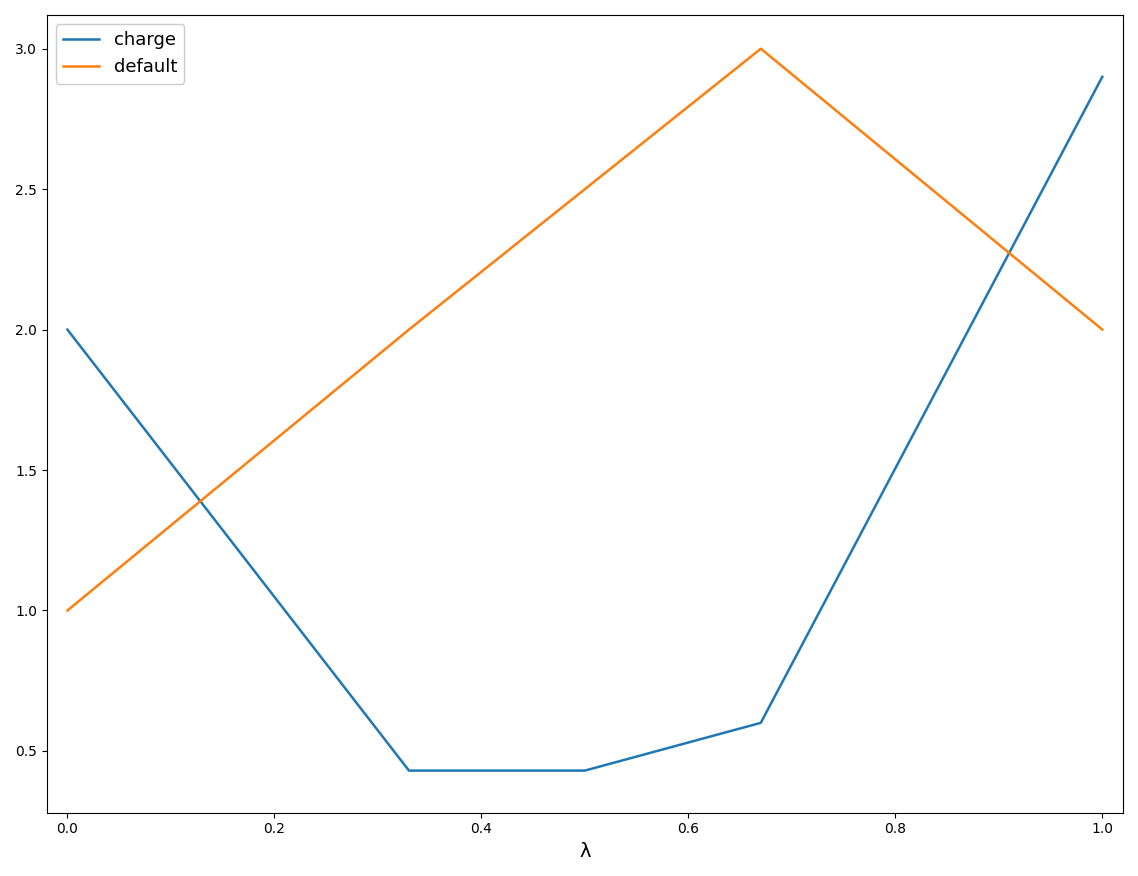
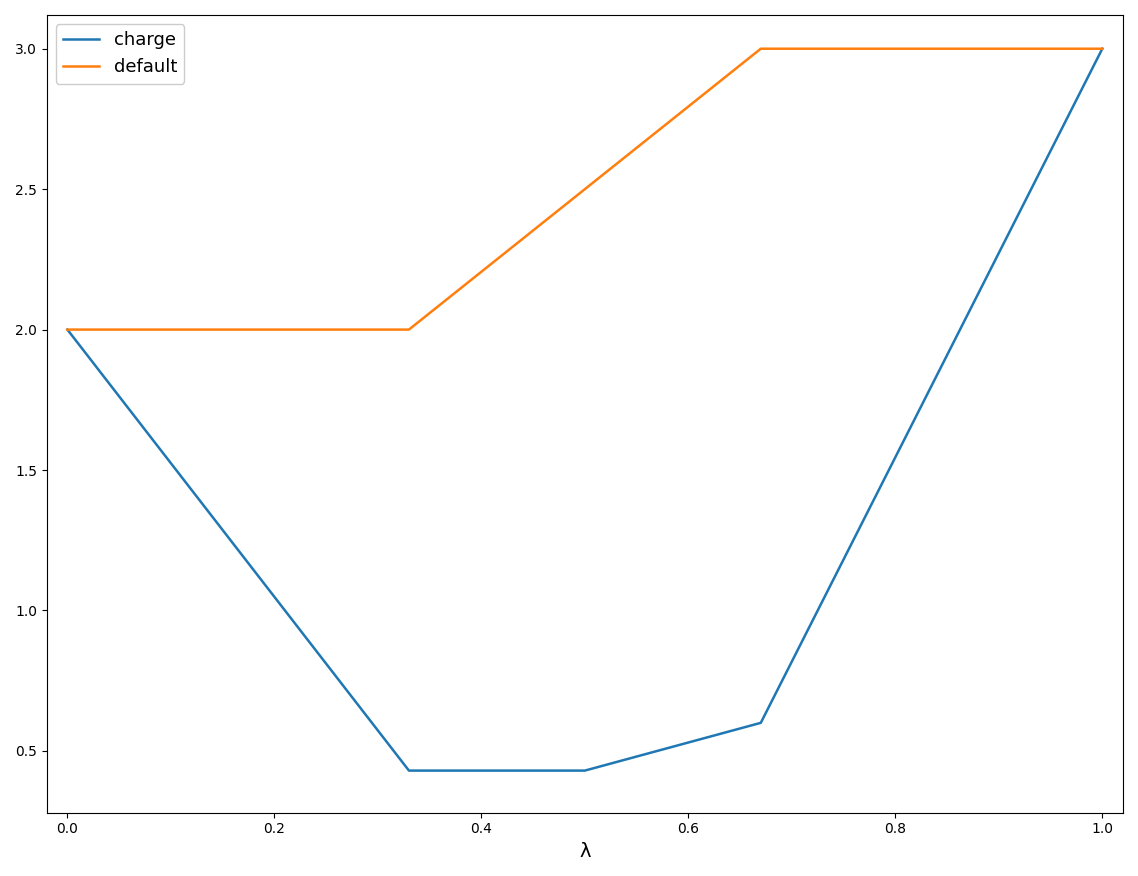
default/0.0: 1 -> 2
charge/1.0: 2.90 -> 3.00
default/1.0: 2 -> 3
